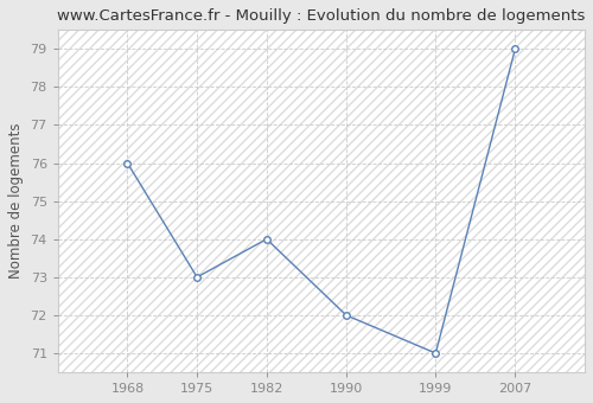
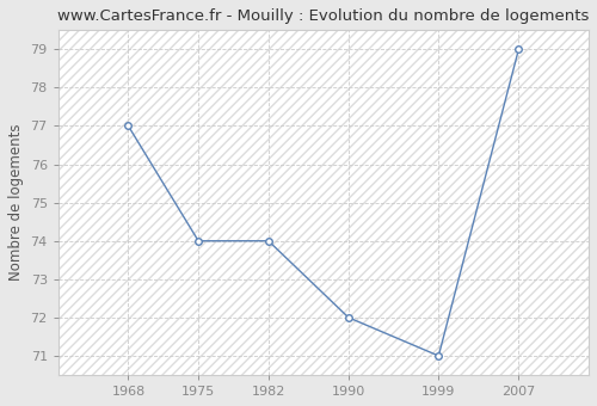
1968: 76 -> 77
1975: 73 -> 74
